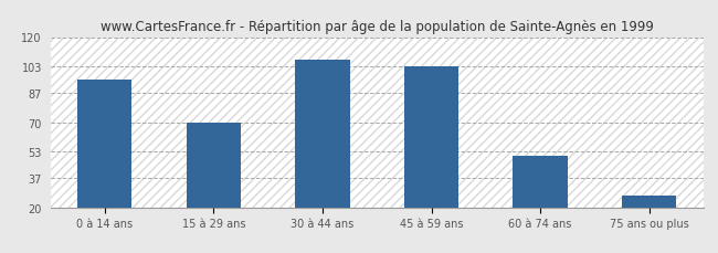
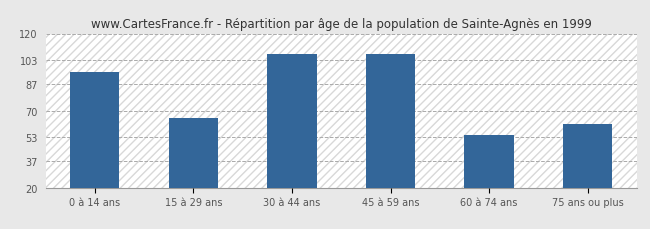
15 à 29 ans: 70 -> 65
45 à 59 ans: 103 -> 107
60 à 74 ans: 50 -> 54
75 ans ou plus: 27 -> 61
